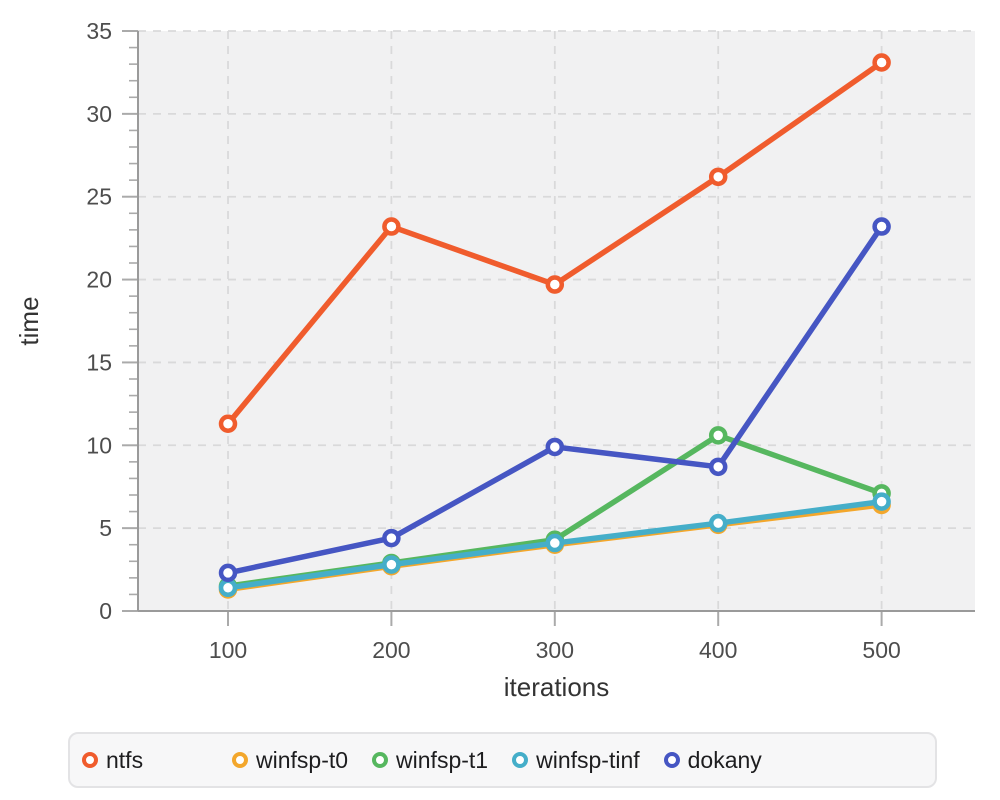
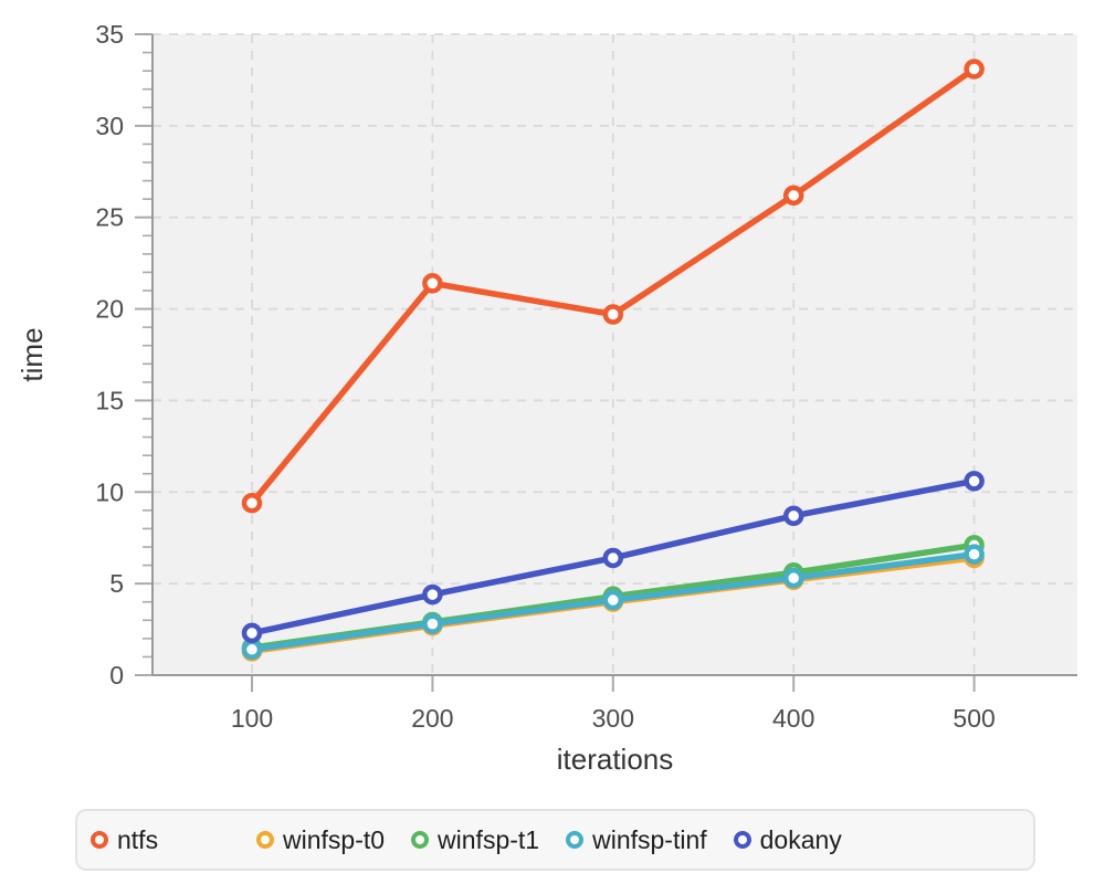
ntfs/100: 11.3 -> 9.4
ntfs/200: 23.2 -> 21.4
dokany/300: 9.9 -> 6.4
winfsp-t1/400: 10.6 -> 5.6
dokany/500: 23.2 -> 10.6
